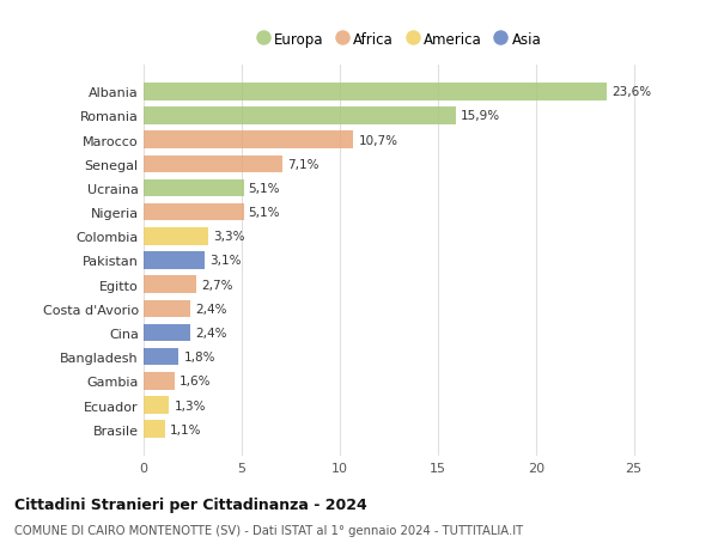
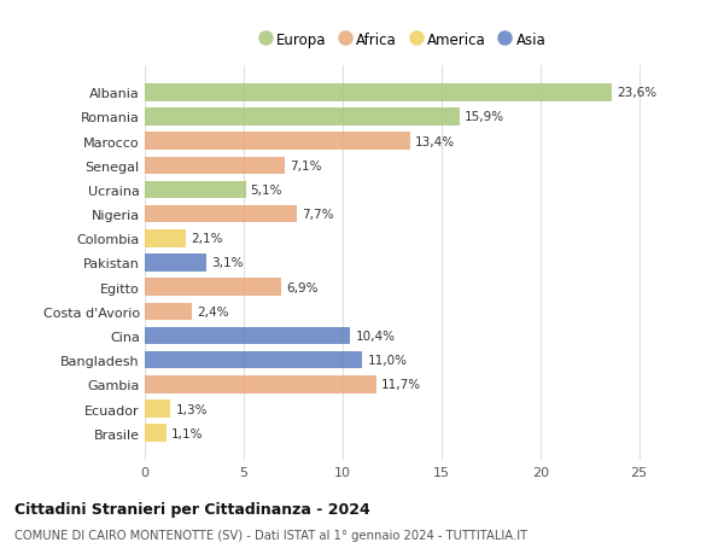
Marocco: 10,7% -> 13,4%
Nigeria: 5,1% -> 7,7%
Colombia: 3,3% -> 2,1%
Egitto: 2,7% -> 6,9%
Cina: 2,4% -> 10,4%
Bangladesh: 1,8% -> 11,0%
Gambia: 1,6% -> 11,7%
